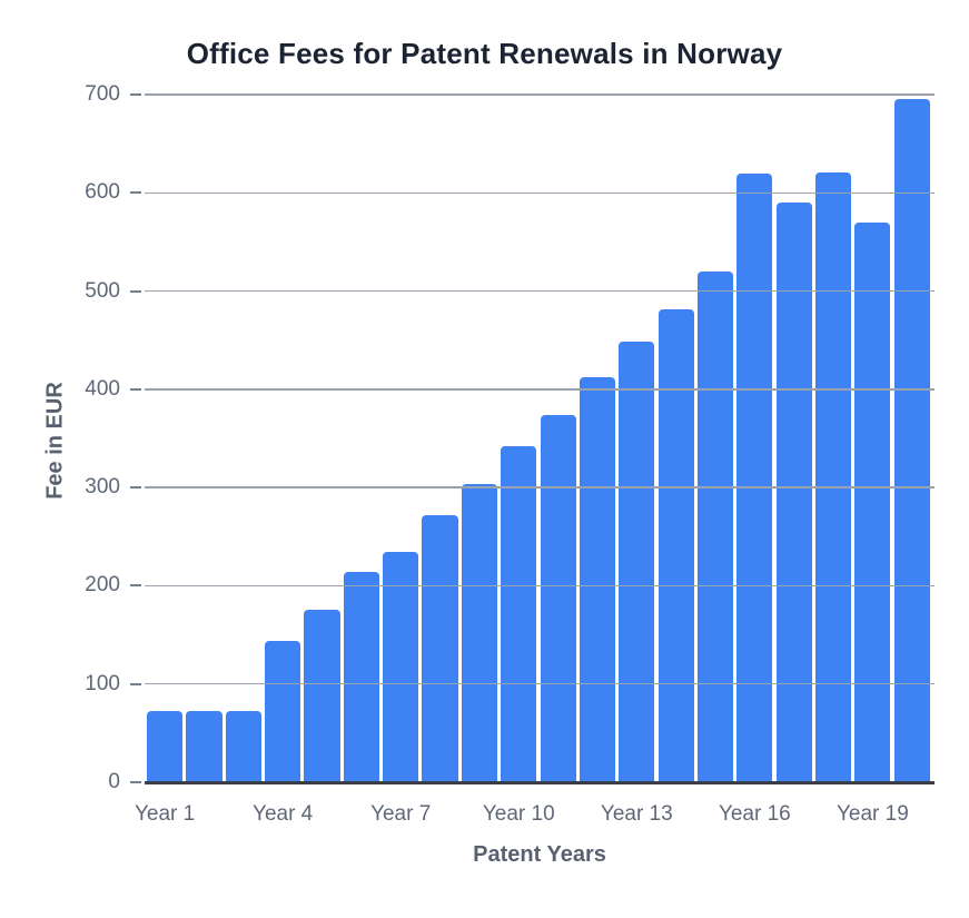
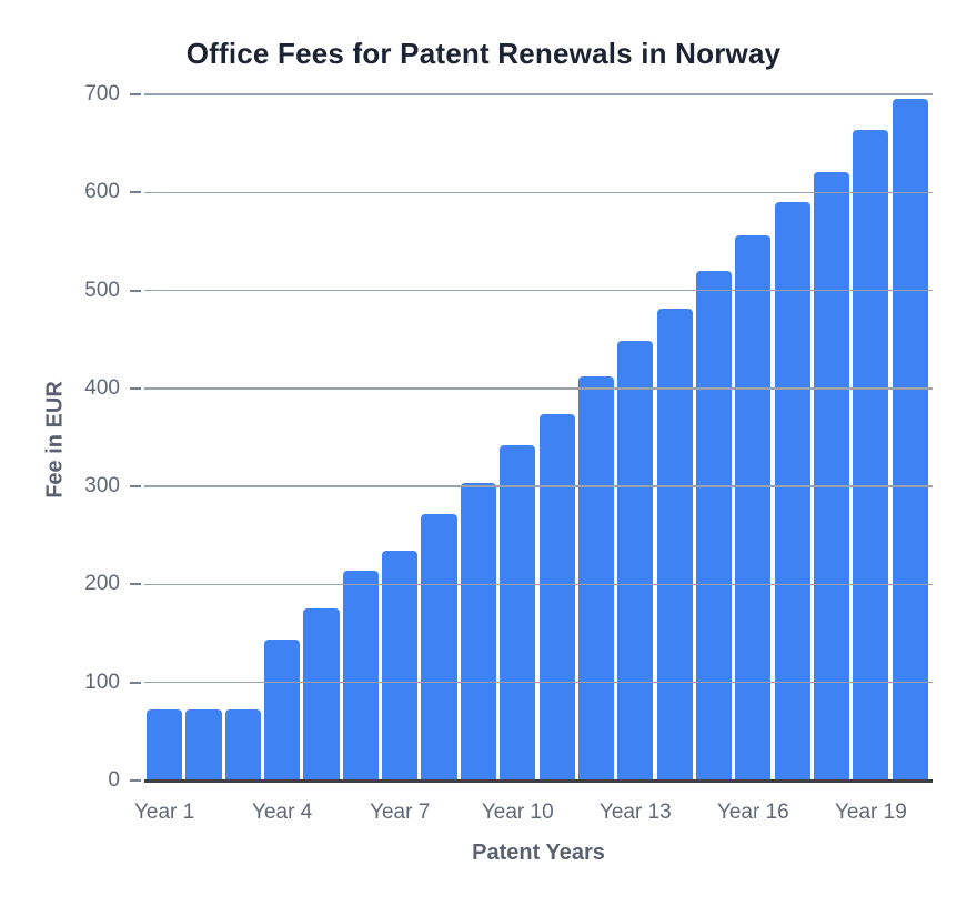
Year 16: 620 -> 560
Year 19: 570 -> 660
